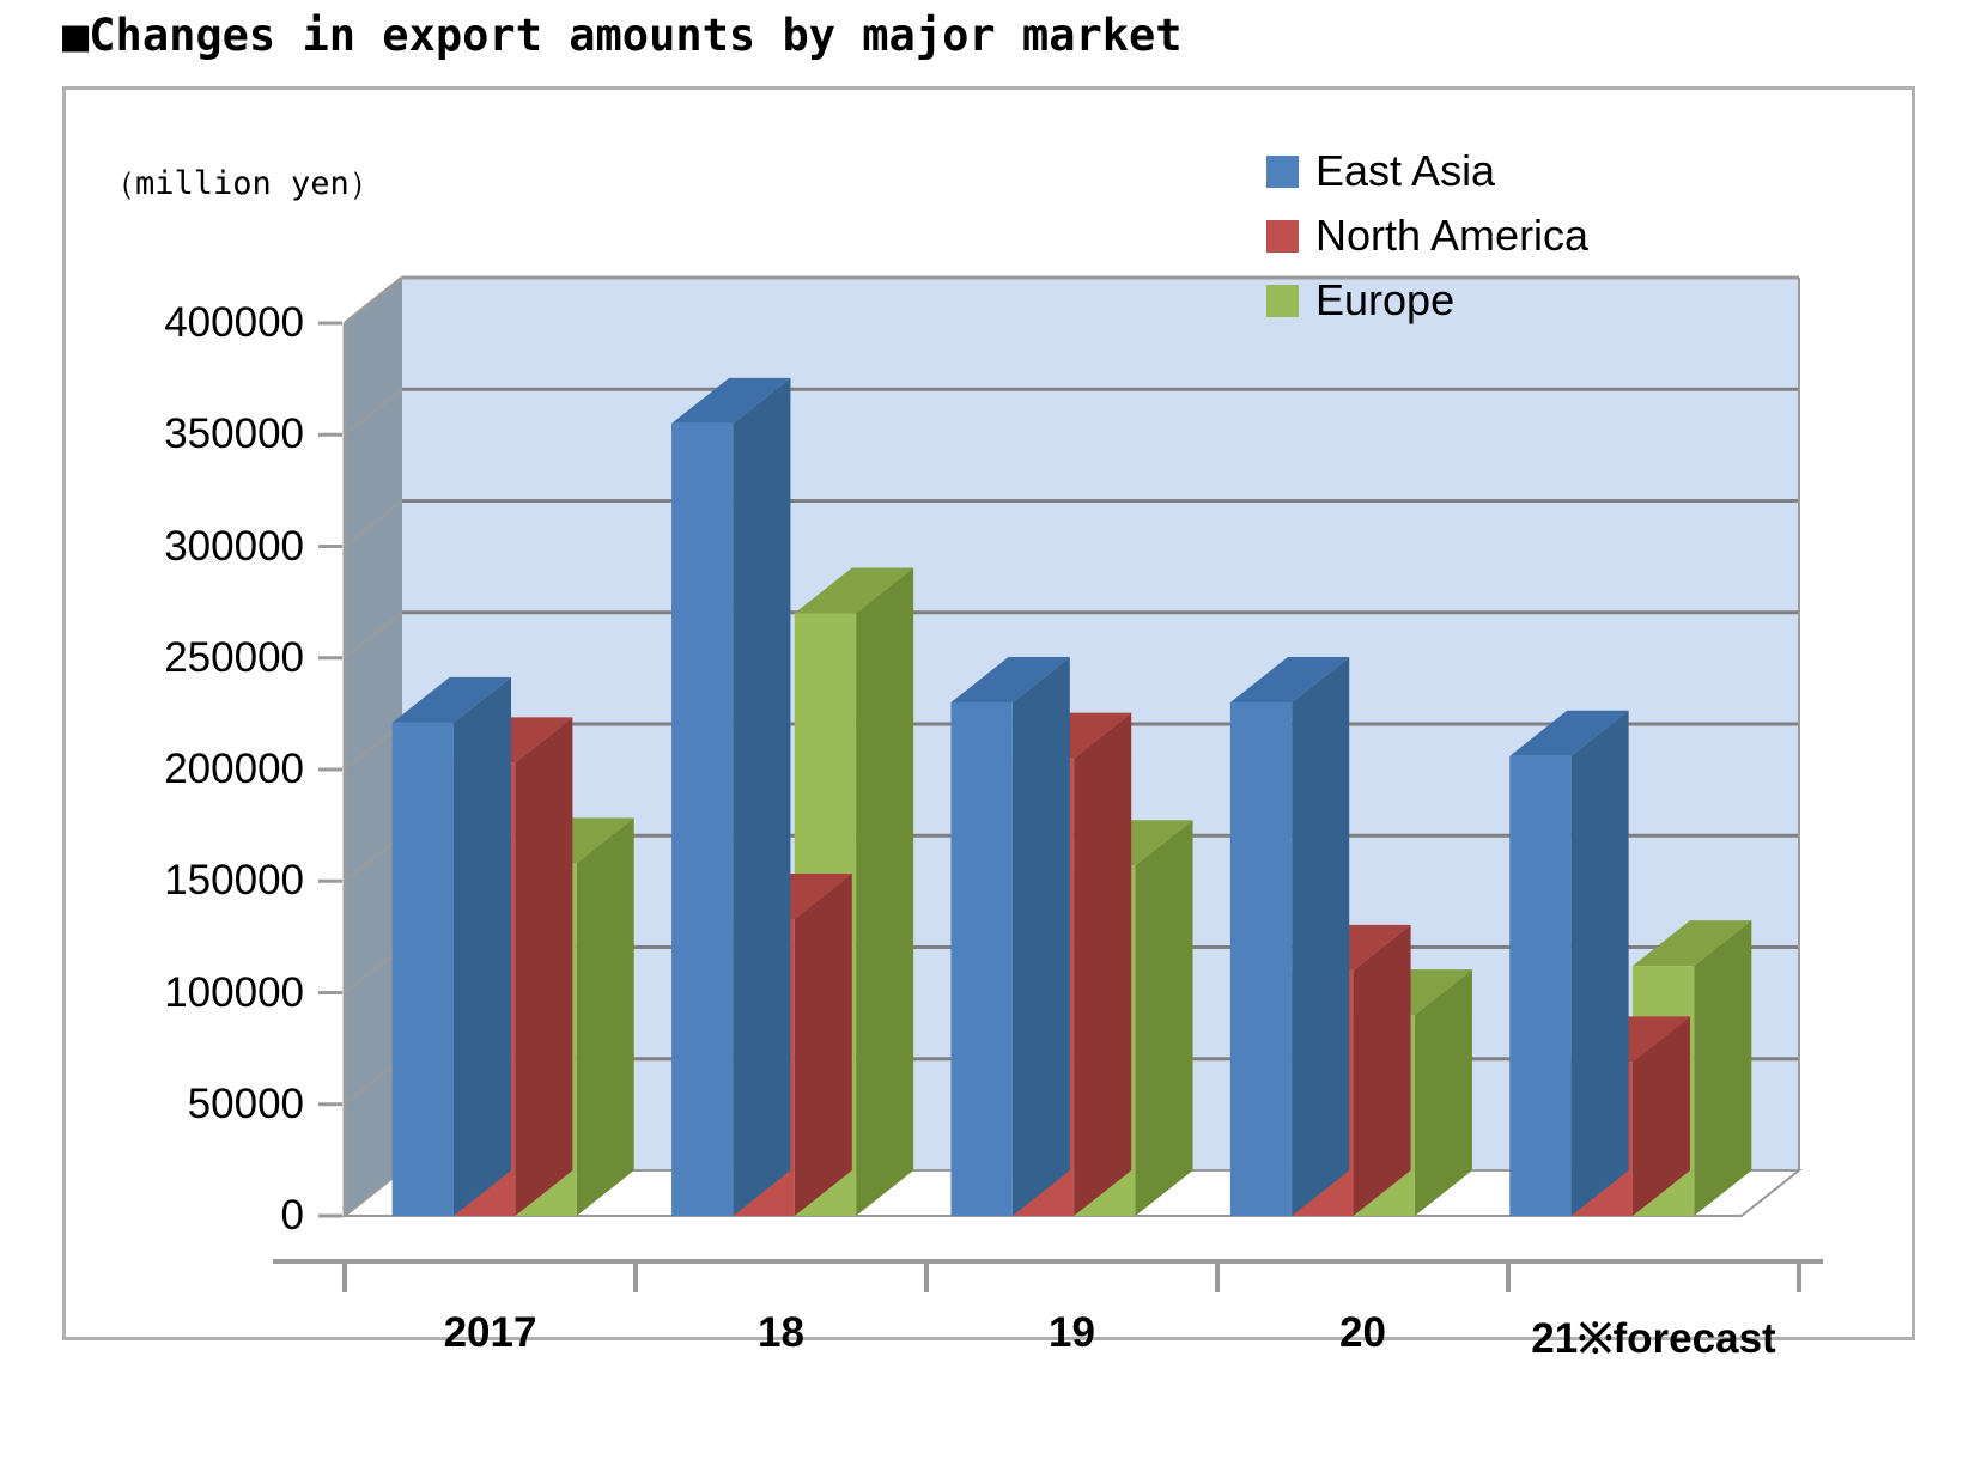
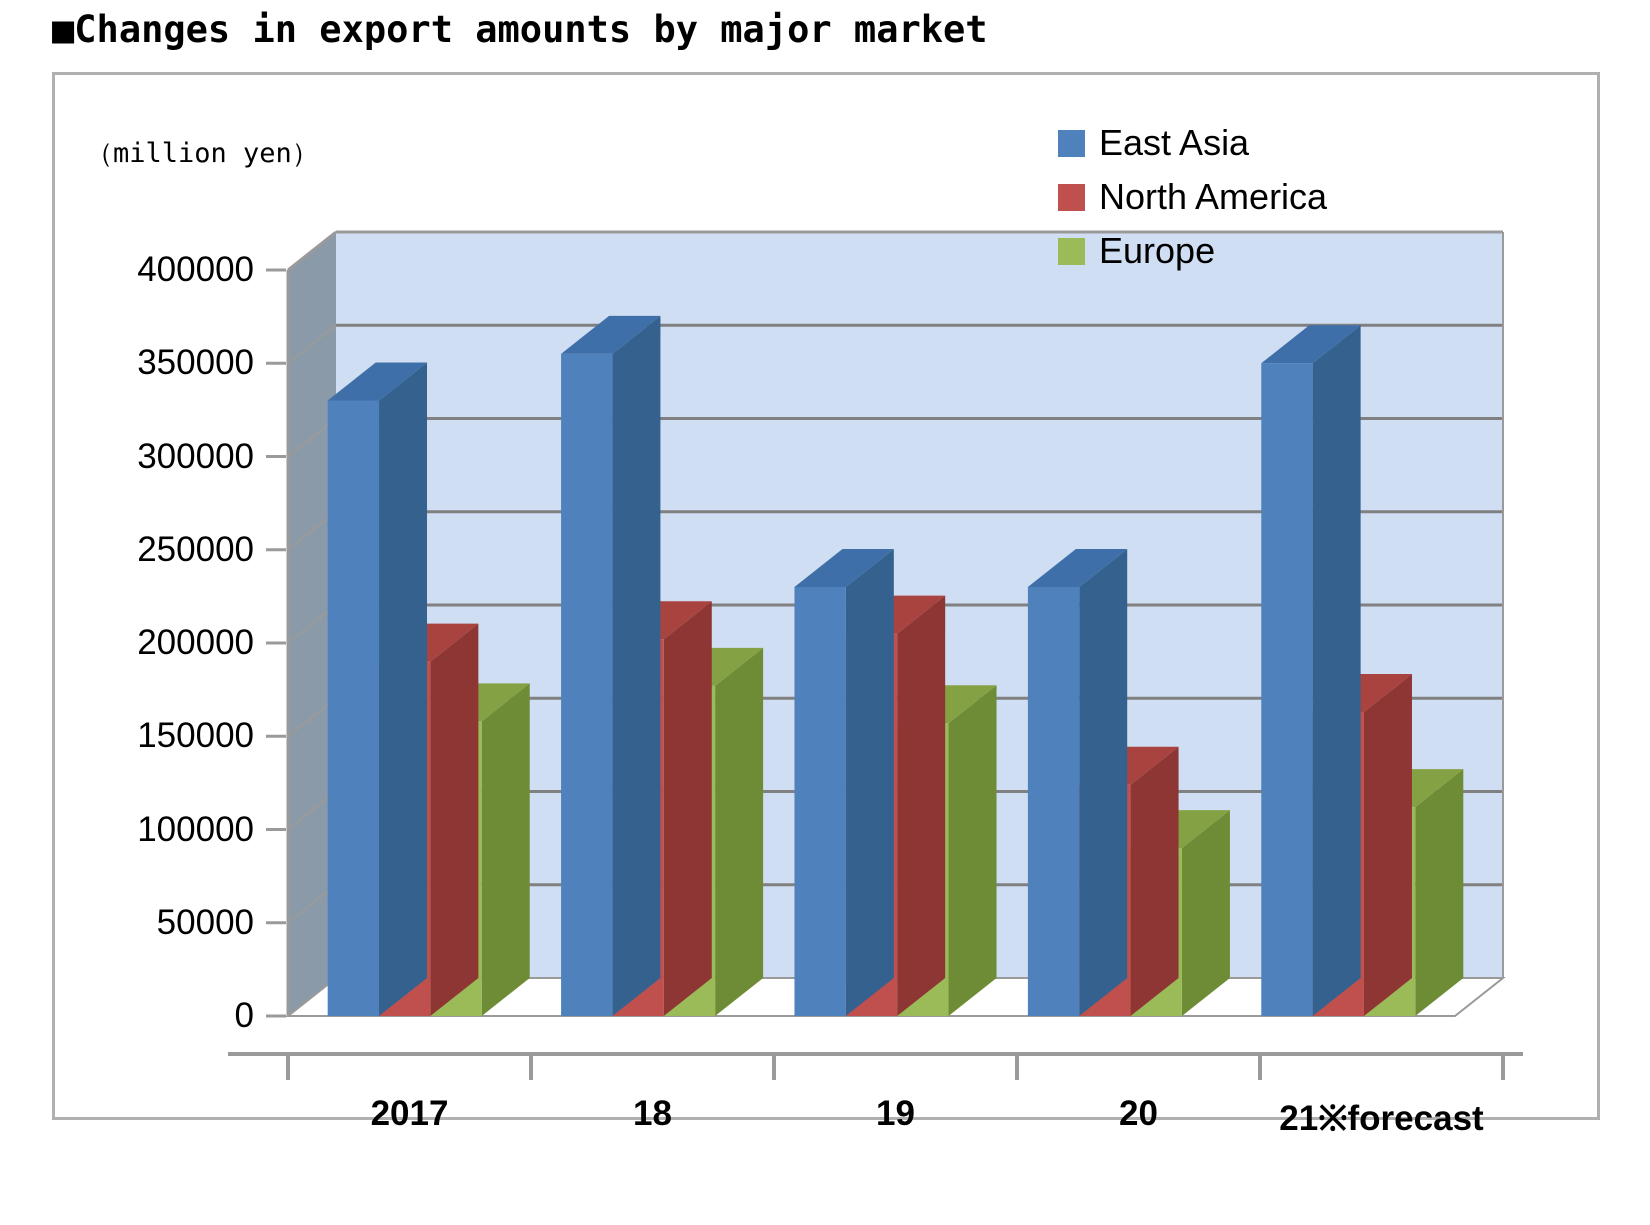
East Asia/2017: 221000 -> 330000
North America/2017: 203000 -> 190000
North America/18: 133000 -> 202000
Europe/18: 270000 -> 177000
North America/20: 110000 -> 124000
East Asia/21※forecast: 206000 -> 350000
North America/21※forecast: 69000 -> 163000
